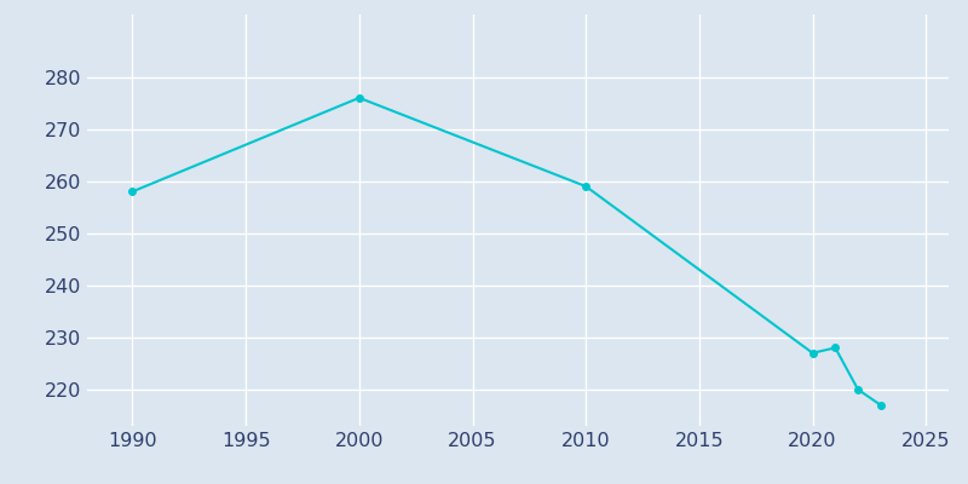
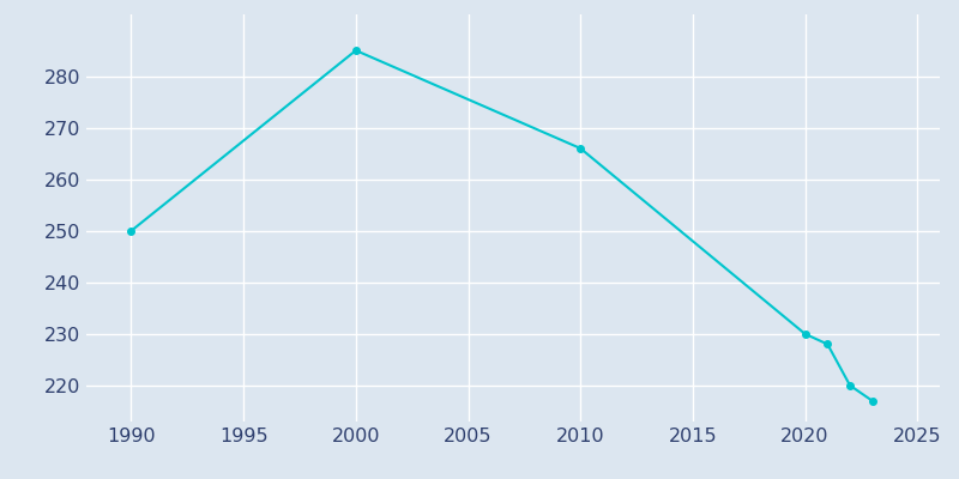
1990: 258 -> 250
2000: 276 -> 285
2010: 259 -> 266
2020: 227 -> 230
